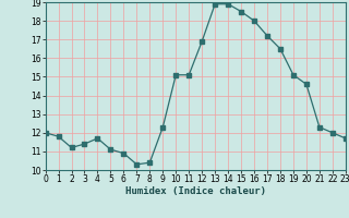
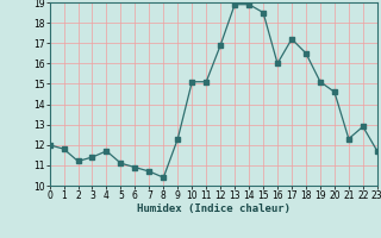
7: 10.3 -> 10.7
16: 18.0 -> 16.0
22: 12.0 -> 12.9
